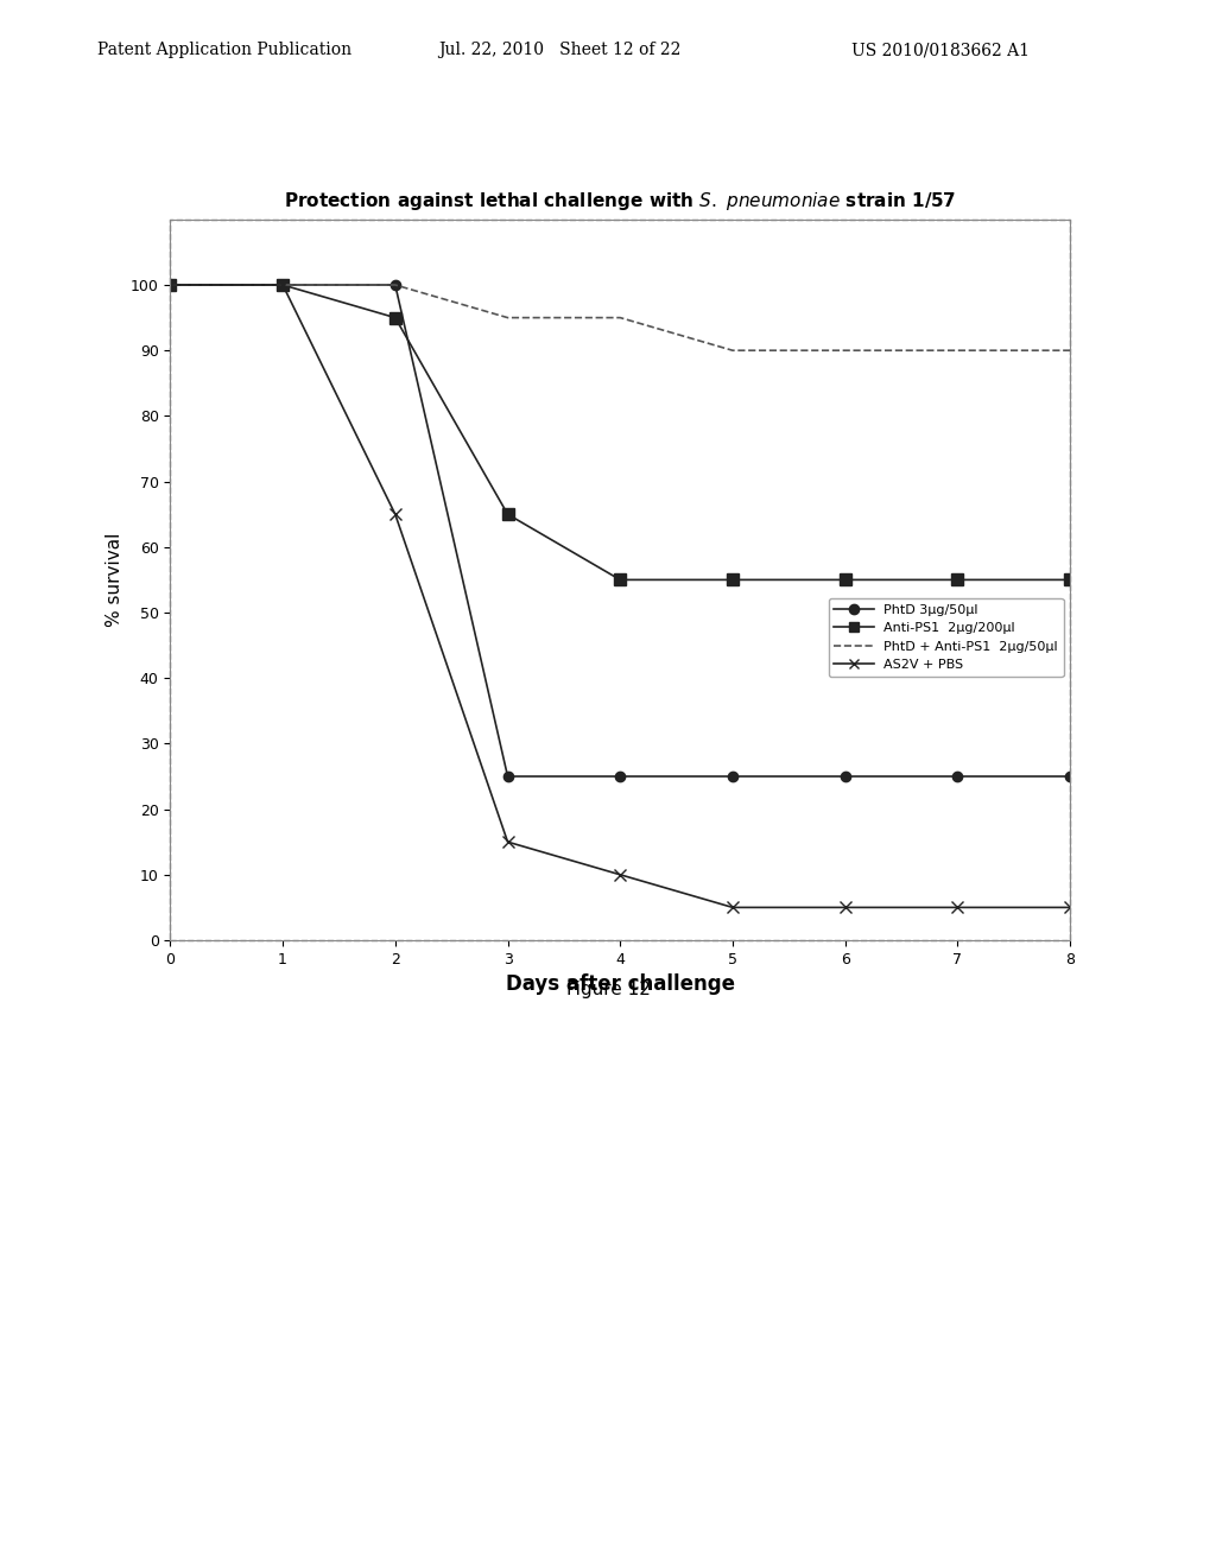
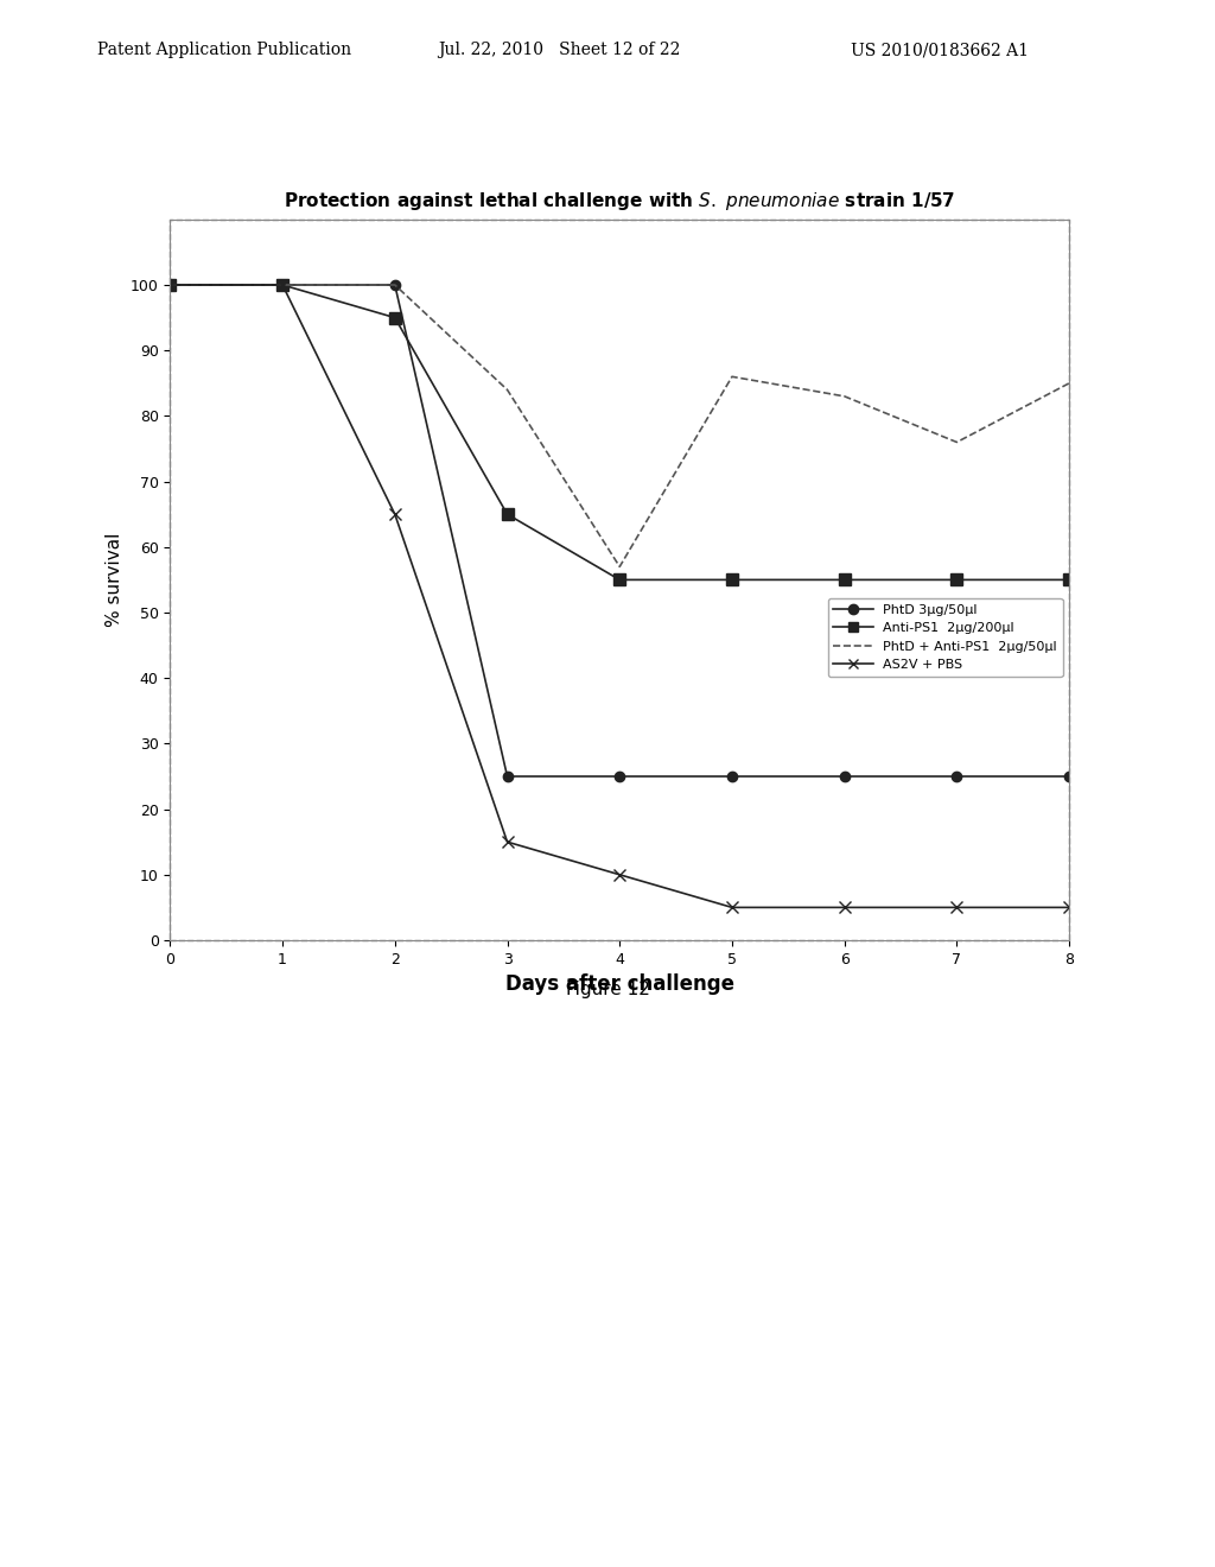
PhtD + Anti-PS1 2µg/50µl/3: 95 -> 84
PhtD + Anti-PS1 2µg/50µl/4: 95 -> 57
PhtD + Anti-PS1 2µg/50µl/5: 90 -> 86
PhtD + Anti-PS1 2µg/50µl/6: 90 -> 83
PhtD + Anti-PS1 2µg/50µl/7: 90 -> 76
PhtD + Anti-PS1 2µg/50µl/8: 90 -> 85
